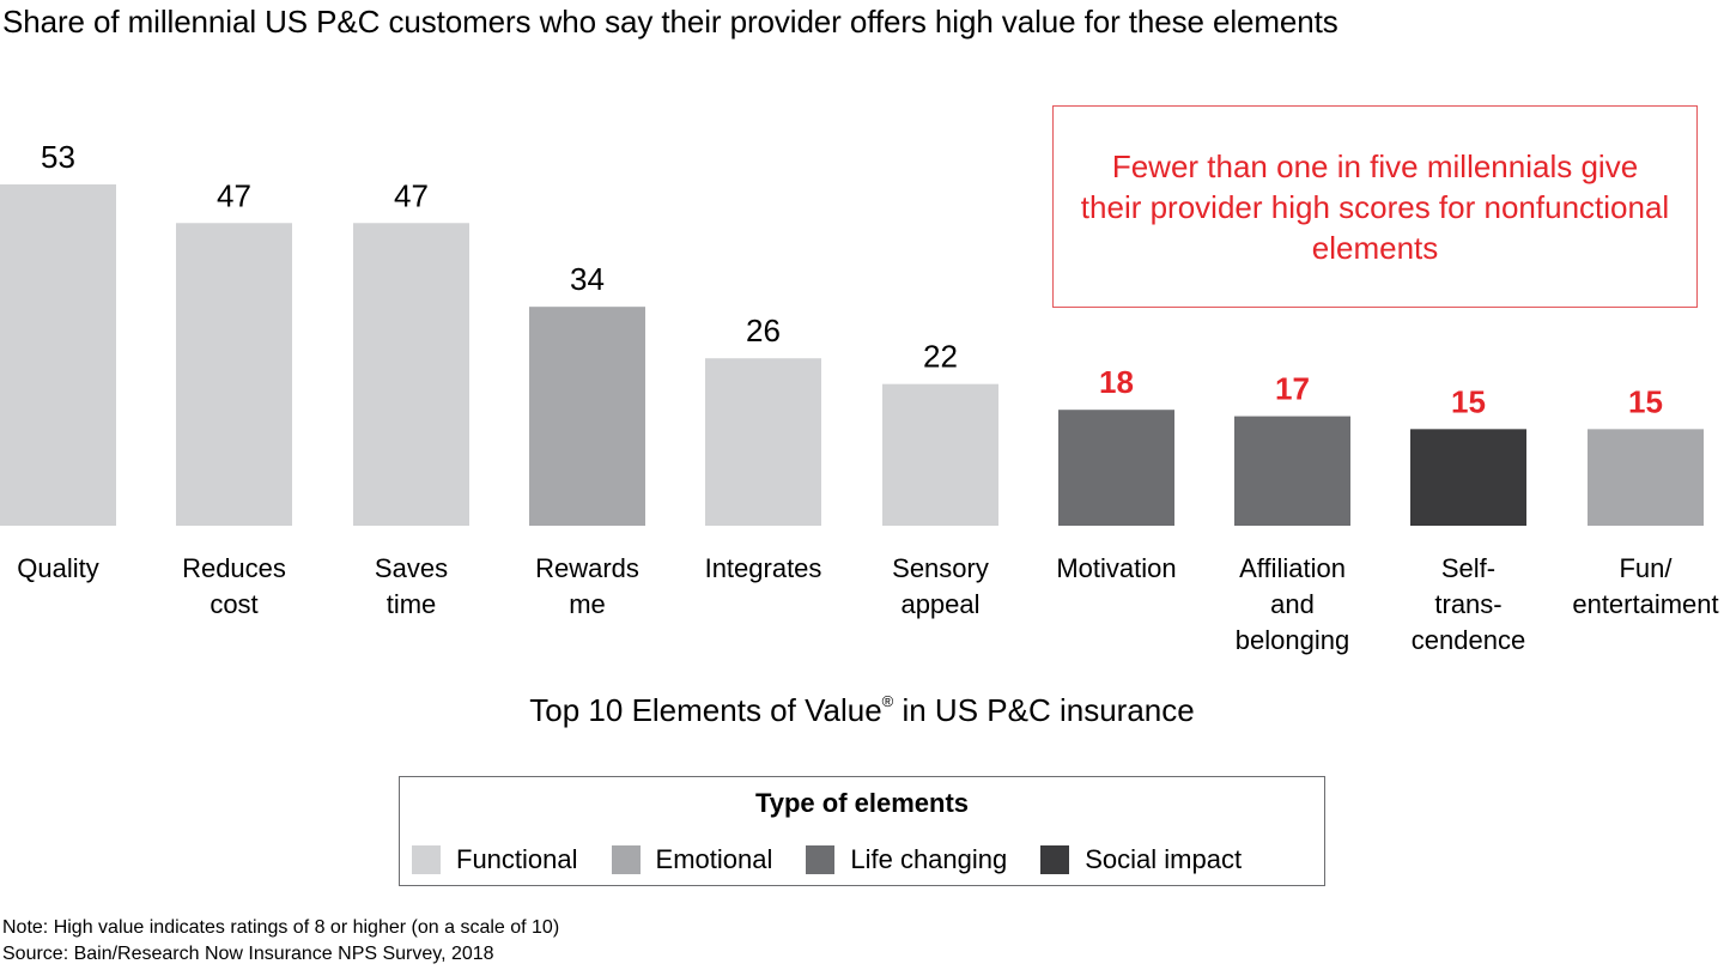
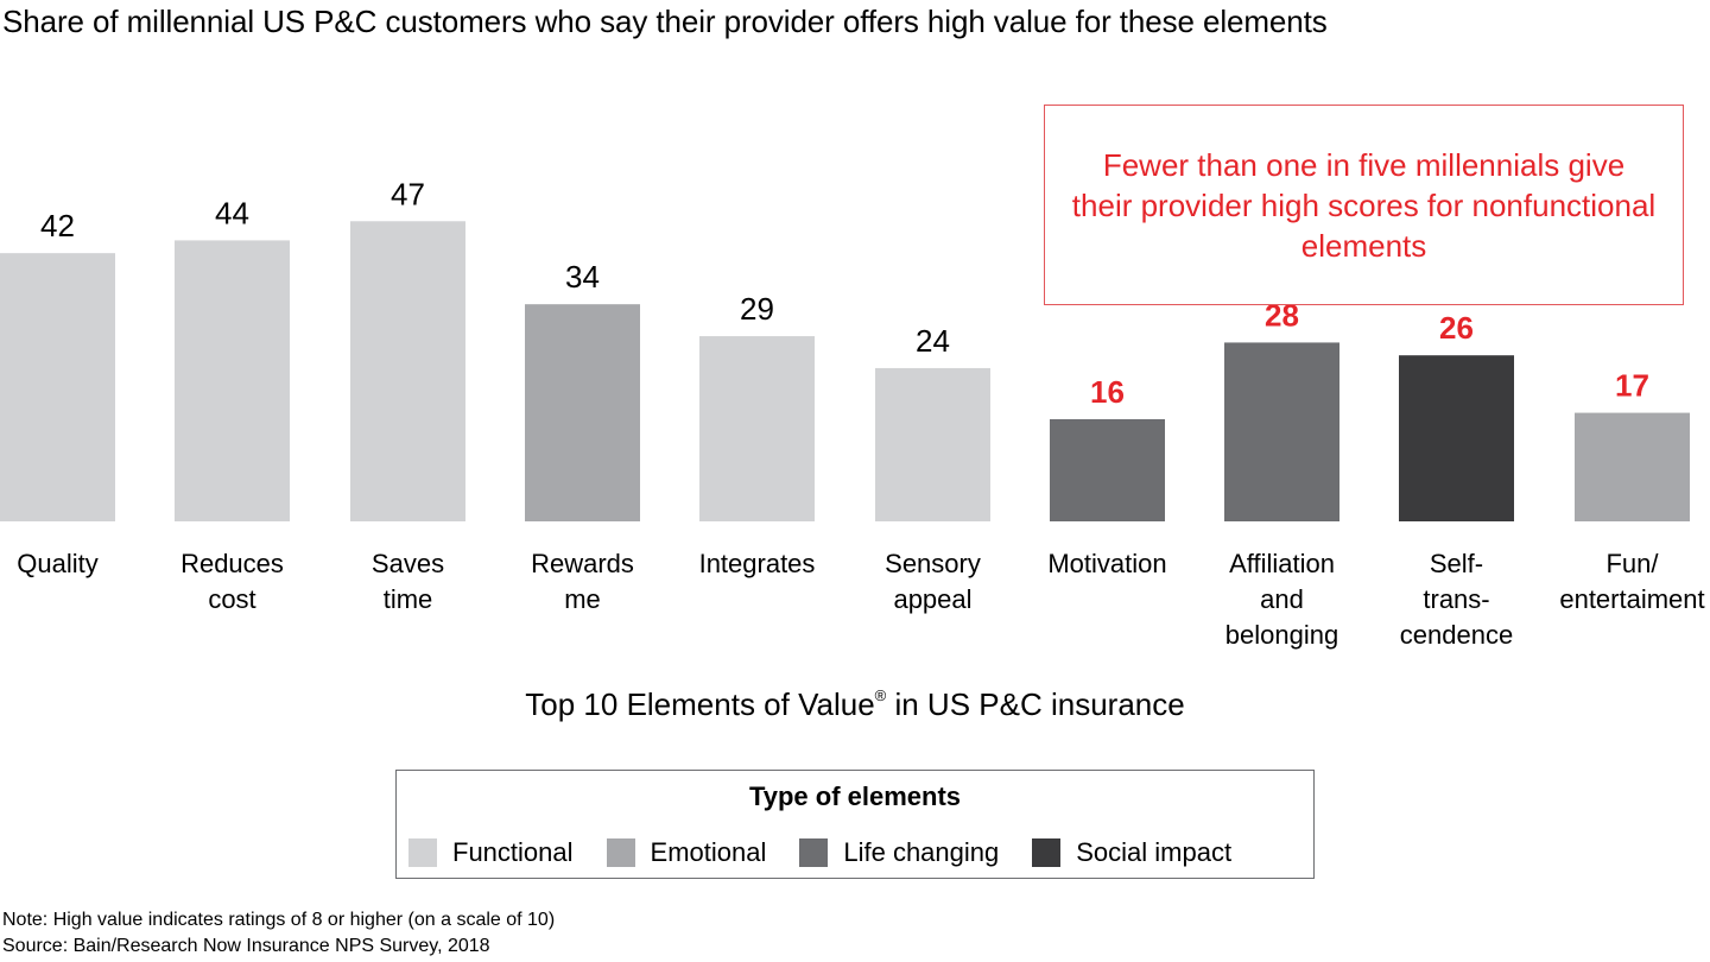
Quality: 53 -> 42
Reduces cost: 47 -> 44
Integrates: 26 -> 29
Sensory appeal: 22 -> 24
Motivation: 18 -> 16
Affiliation and belonging: 17 -> 28
Self- trans- cendence: 15 -> 26
Fun/ entertaiment: 15 -> 17
